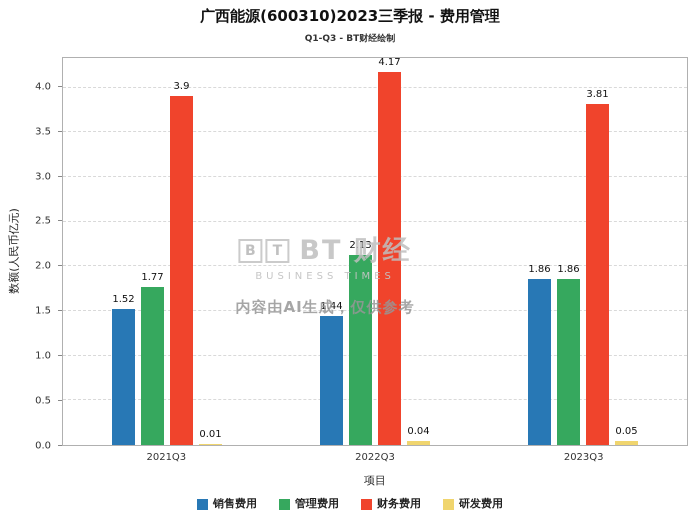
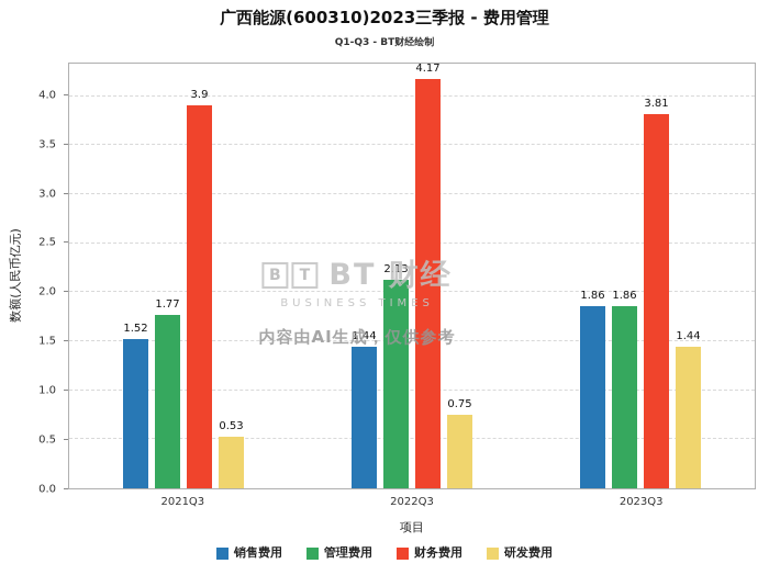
研发费用/2021Q3: 0.01 -> 0.53
研发费用/2022Q3: 0.04 -> 0.75
研发费用/2023Q3: 0.05 -> 1.44
